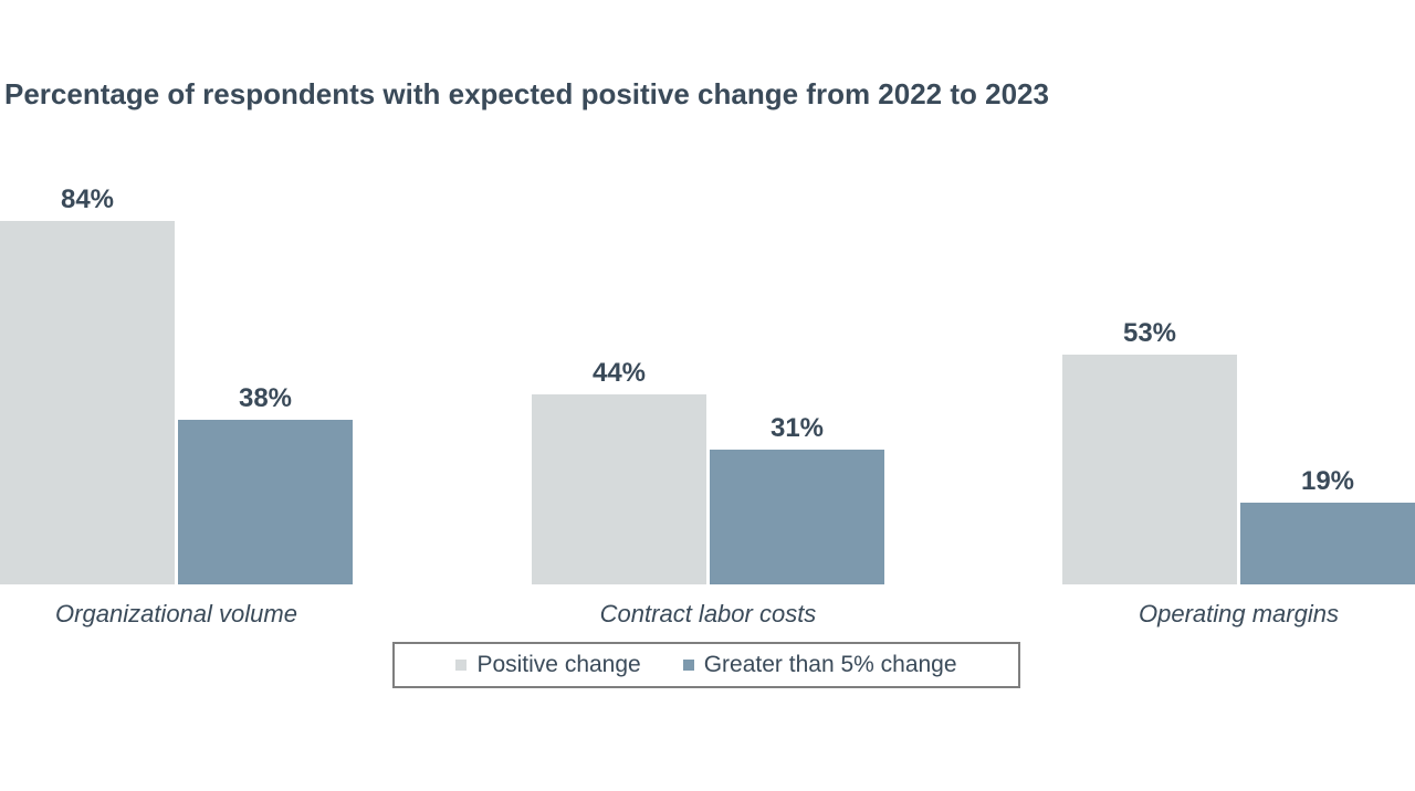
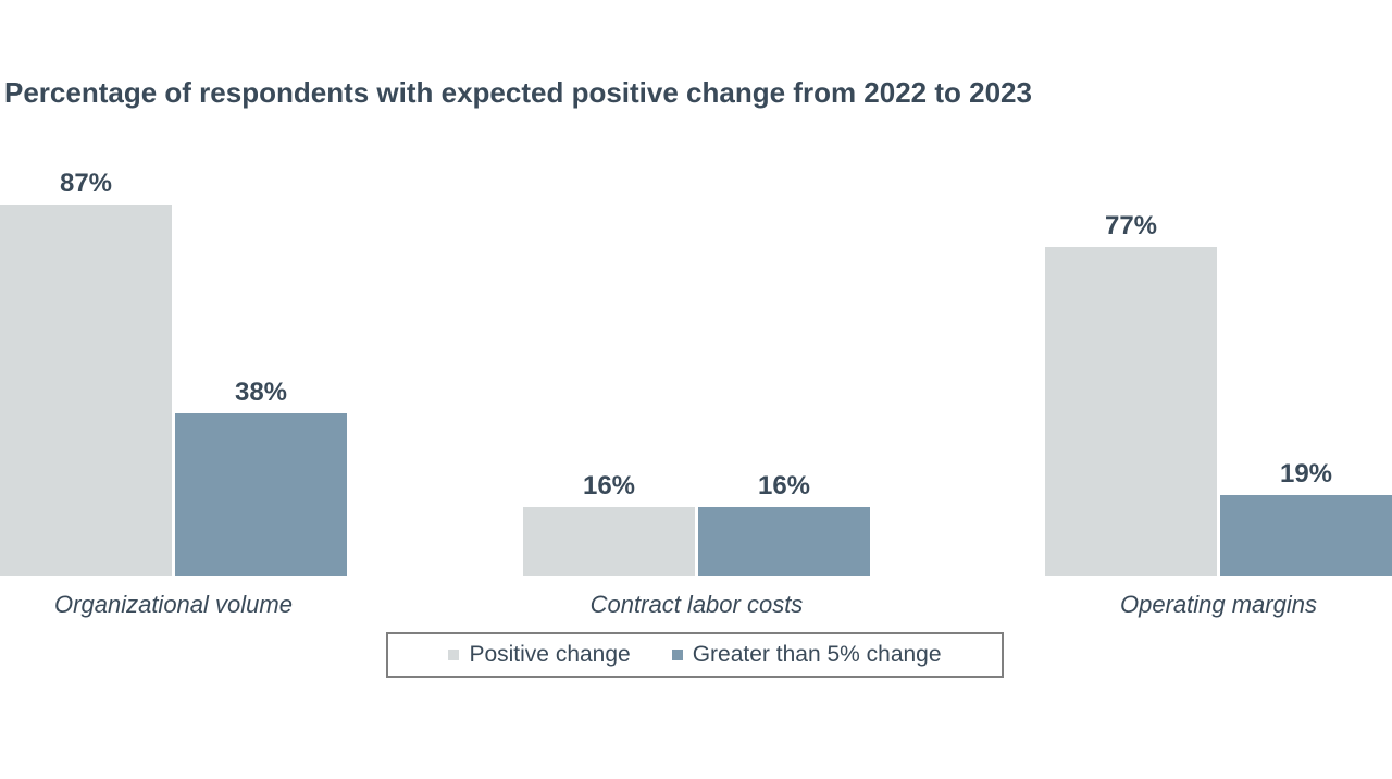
Positive change/Organizational volume: 84% -> 87%
Positive change/Contract labor costs: 44% -> 16%
Greater than 5% change/Contract labor costs: 31% -> 16%
Positive change/Operating margins: 53% -> 77%
